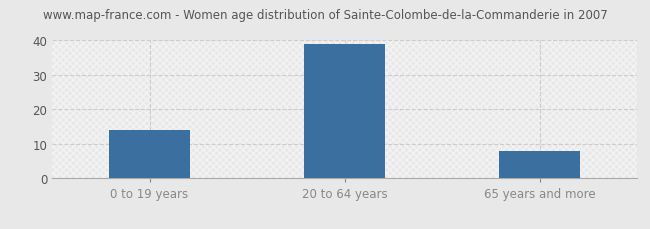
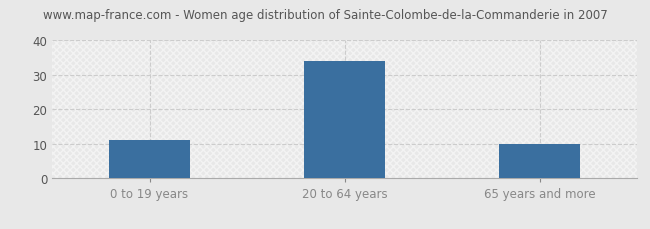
0 to 19 years: 14 -> 11
20 to 64 years: 39 -> 34
65 years and more: 8 -> 10
